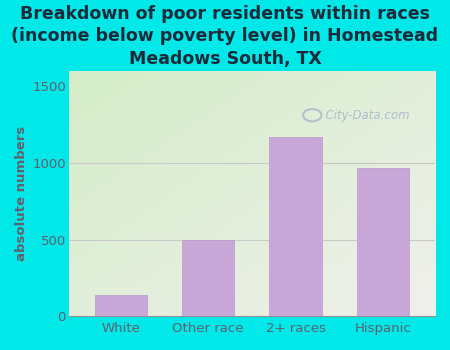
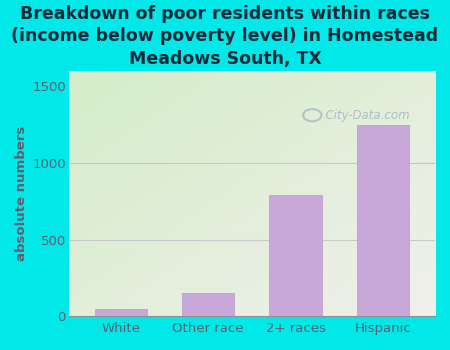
White: 140 -> 50
Other race: 500 -> 150
2+ races: 1170 -> 790
Hispanic: 970 -> 1250
